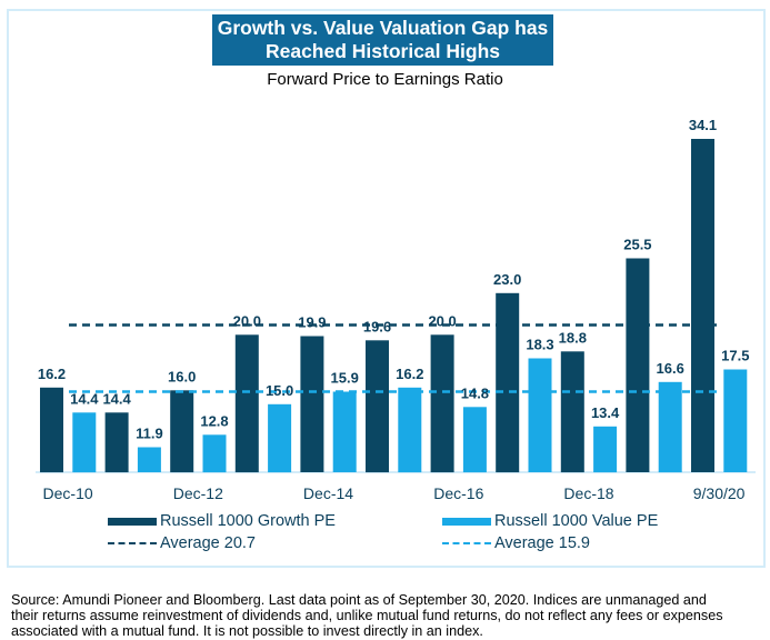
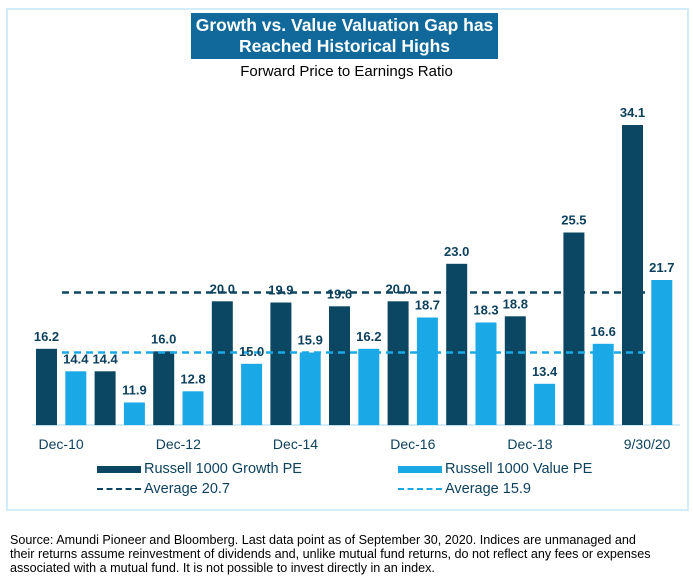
Russell 1000 Value PE/Dec-16: 14.8 -> 18.7
Russell 1000 Value PE/9/30/20: 17.5 -> 21.7
